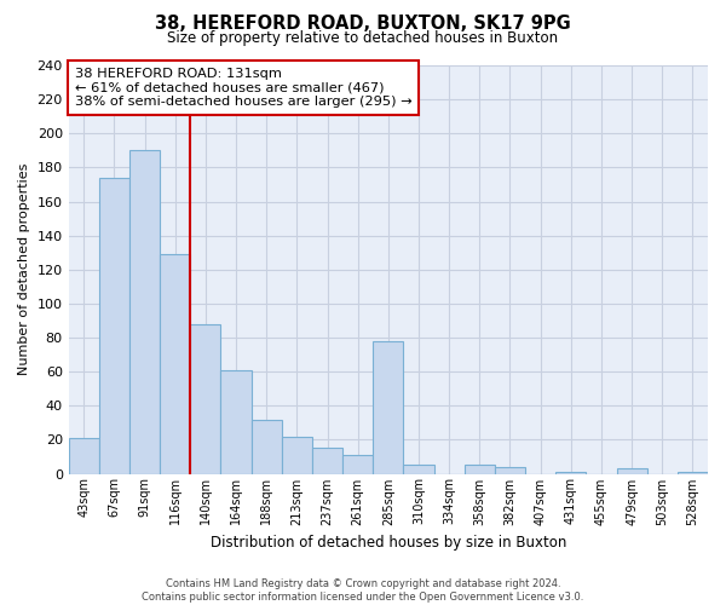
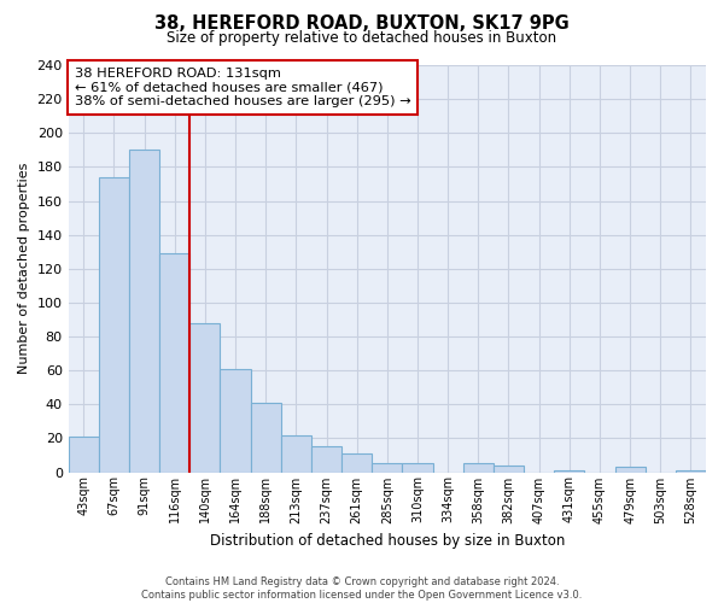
188sqm: 32 -> 41
285sqm: 78 -> 5
